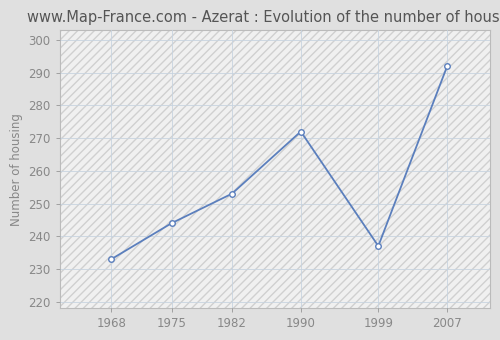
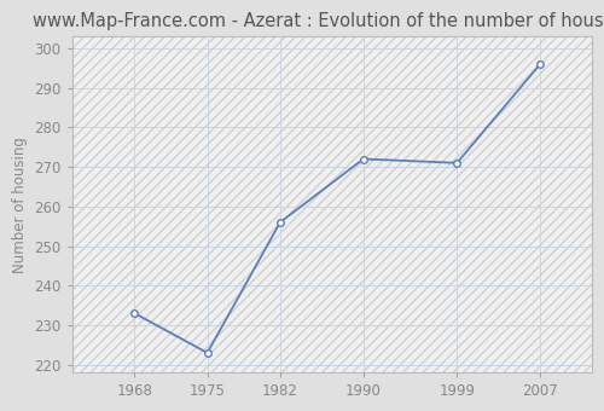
1975: 244 -> 223
1982: 253 -> 256
1999: 237 -> 271
2007: 292 -> 296
